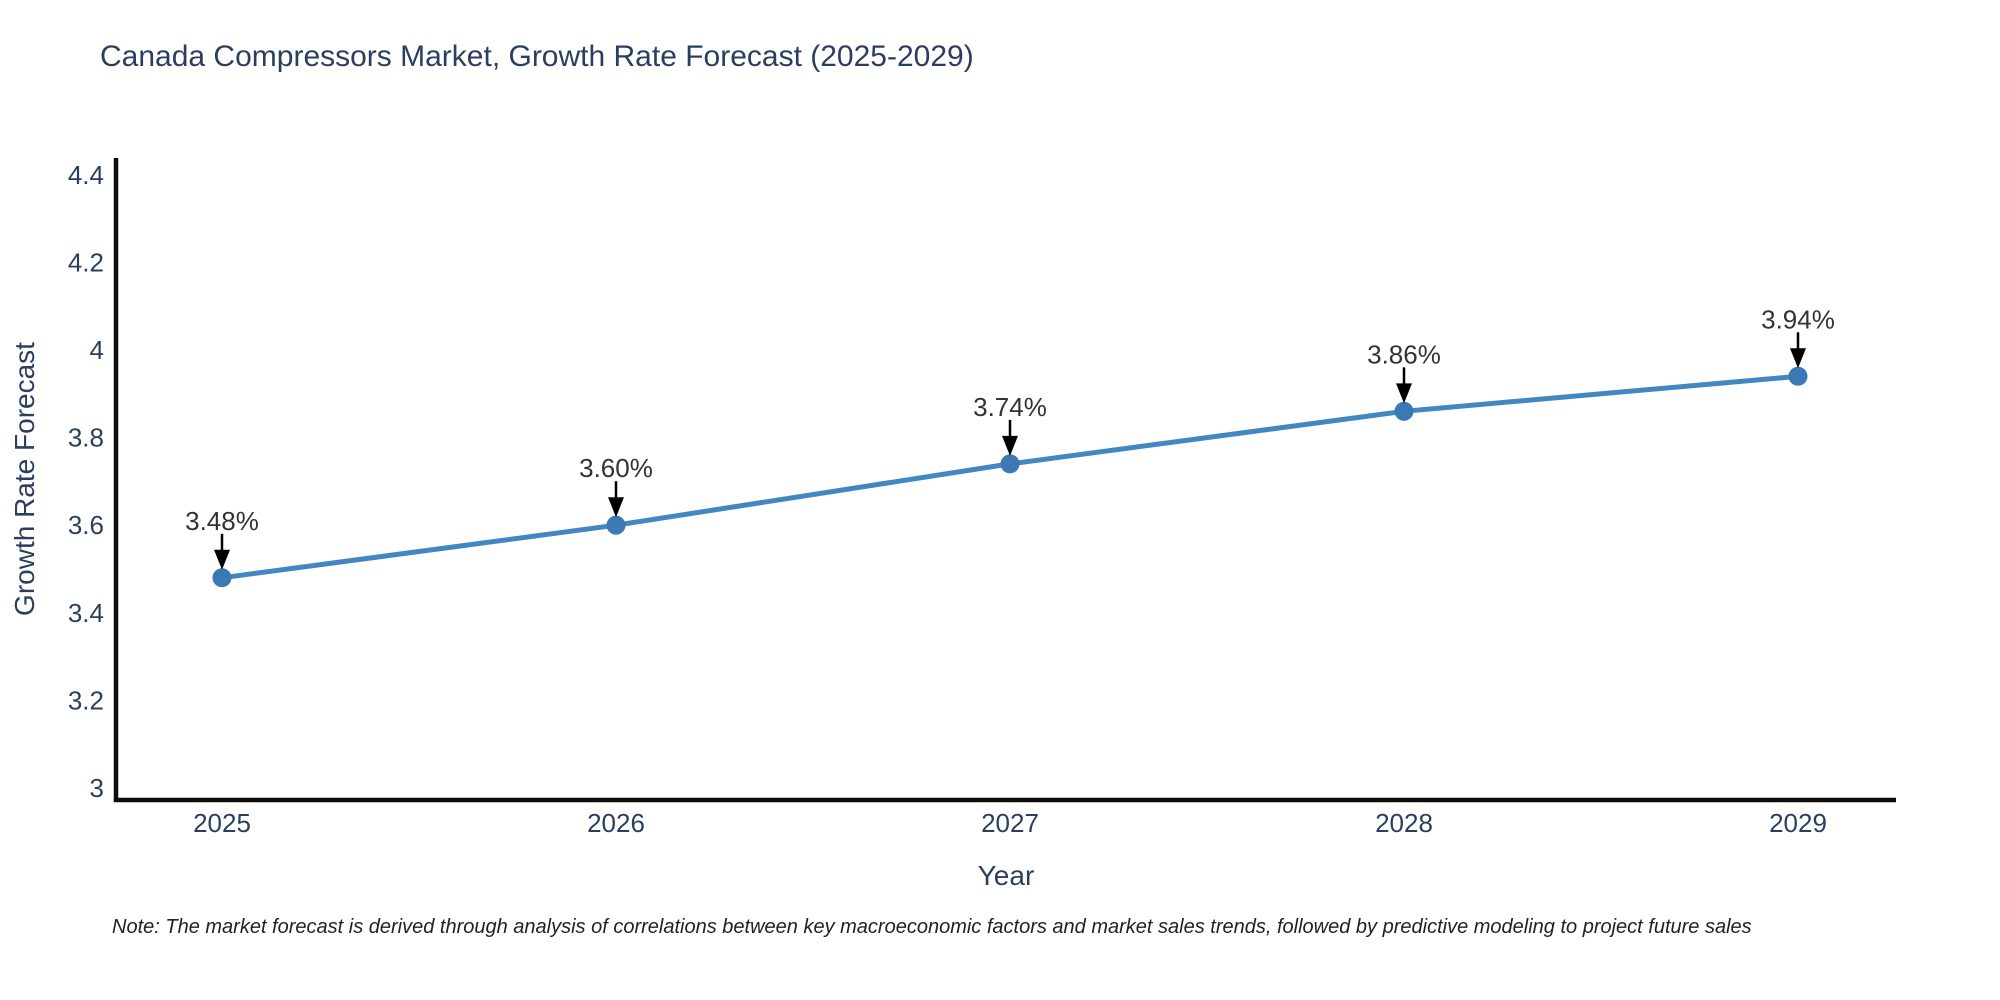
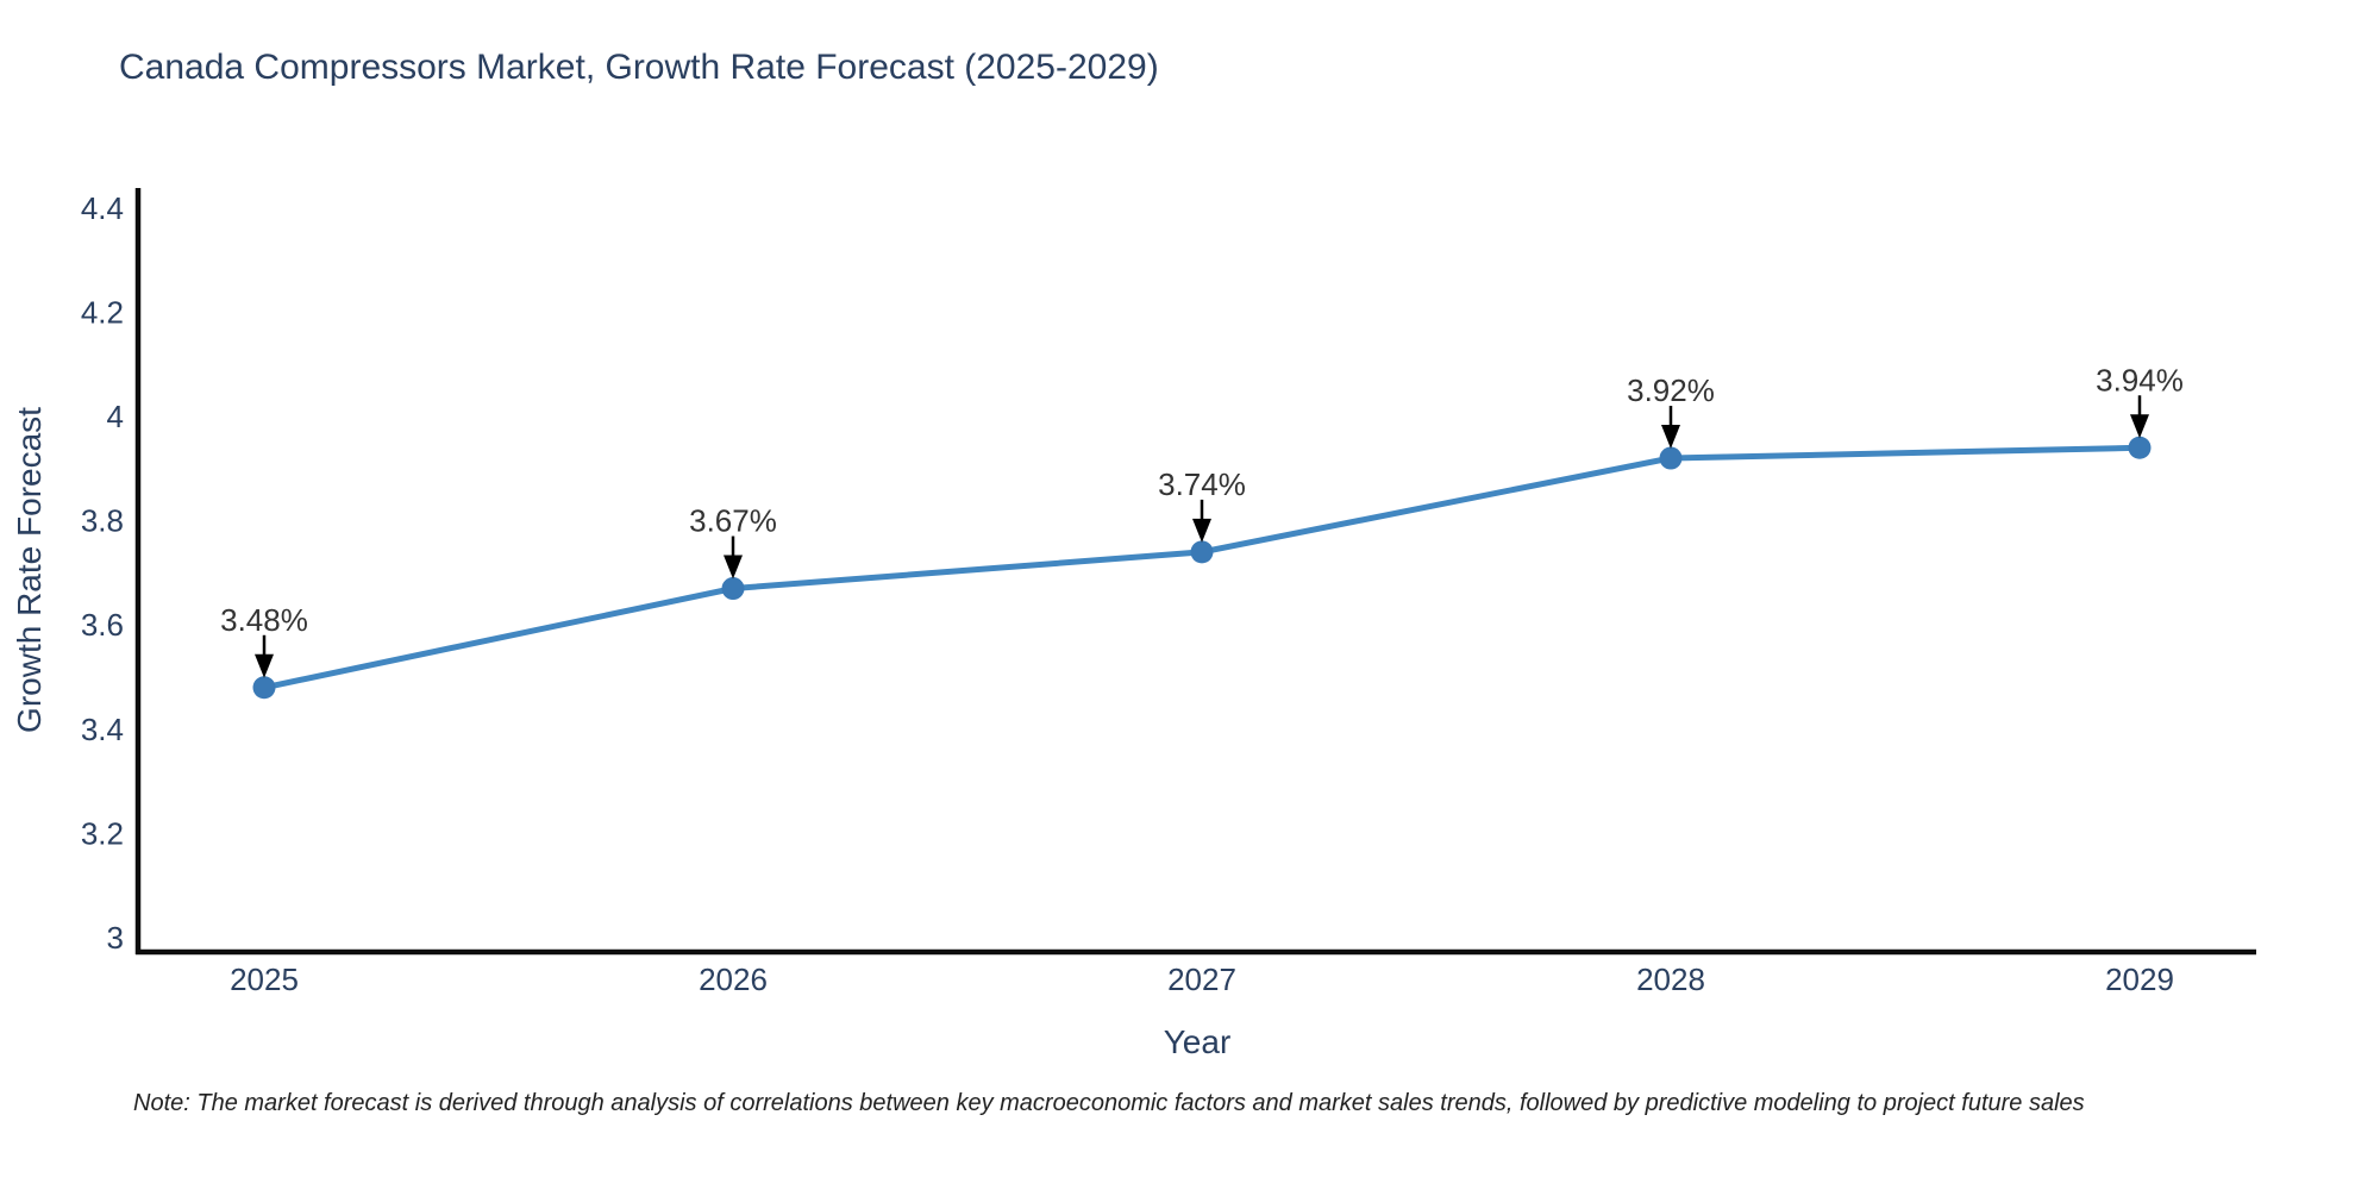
2026: 3.60% -> 3.67%
2028: 3.86% -> 3.92%
